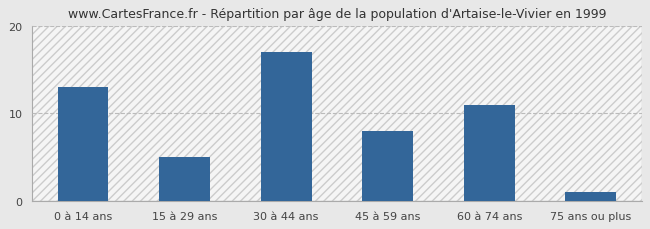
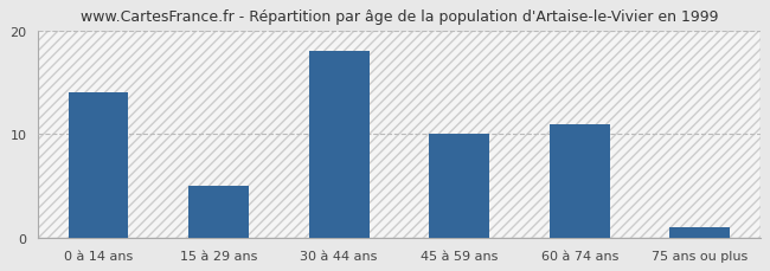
0 à 14 ans: 13 -> 14
30 à 44 ans: 17 -> 18
45 à 59 ans: 8 -> 10
